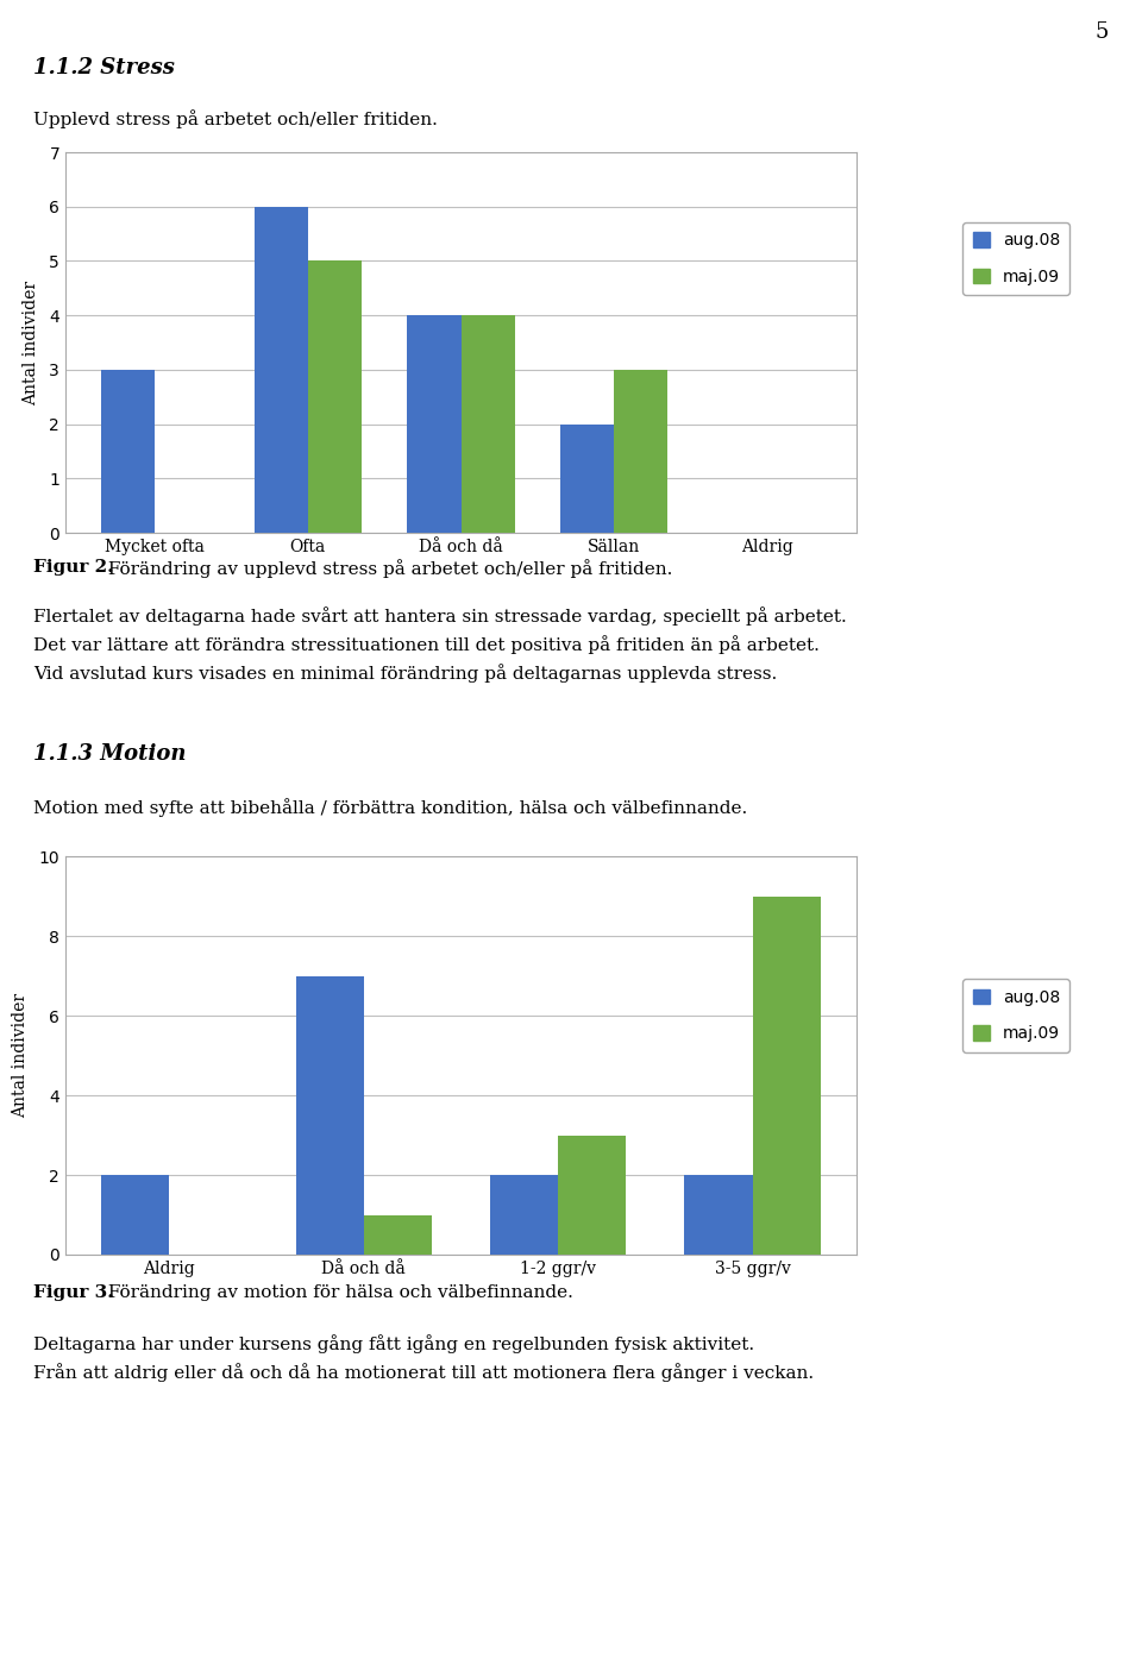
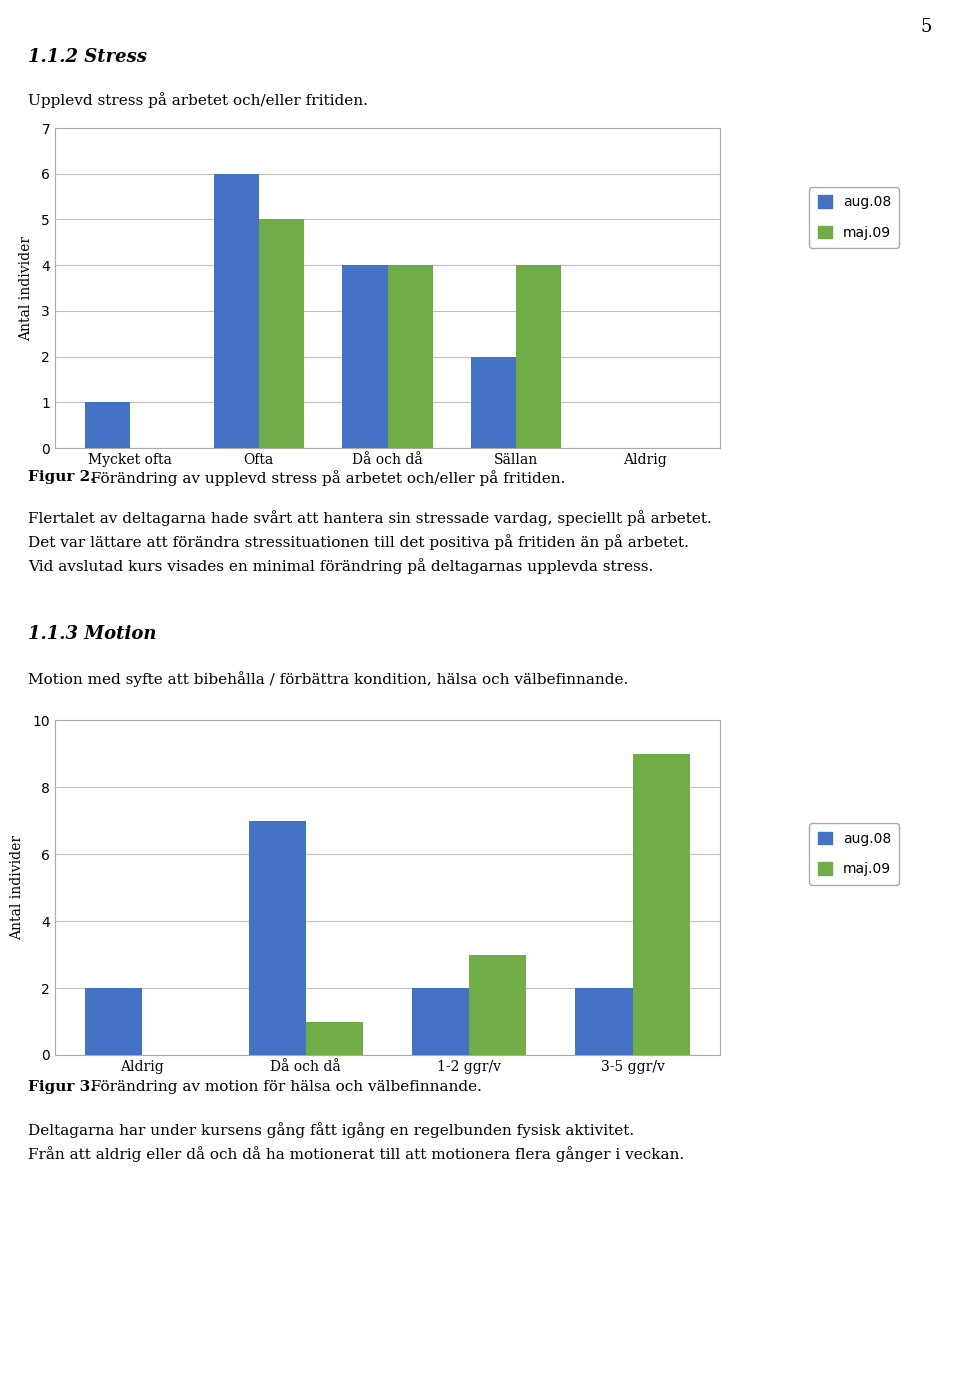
aug.08/Mycket ofta: 3 -> 1
maj.09/Sällan: 3 -> 4
